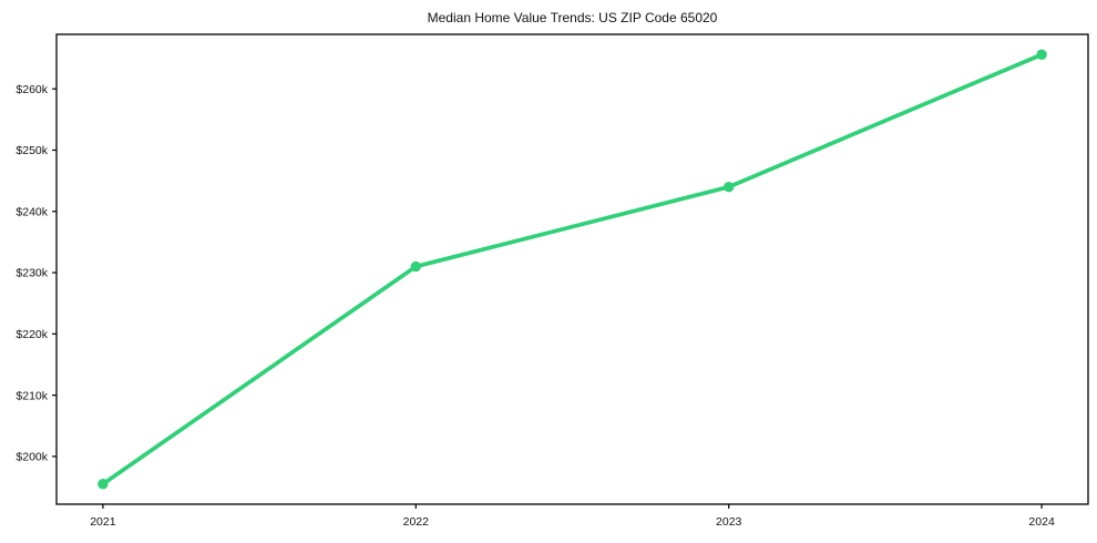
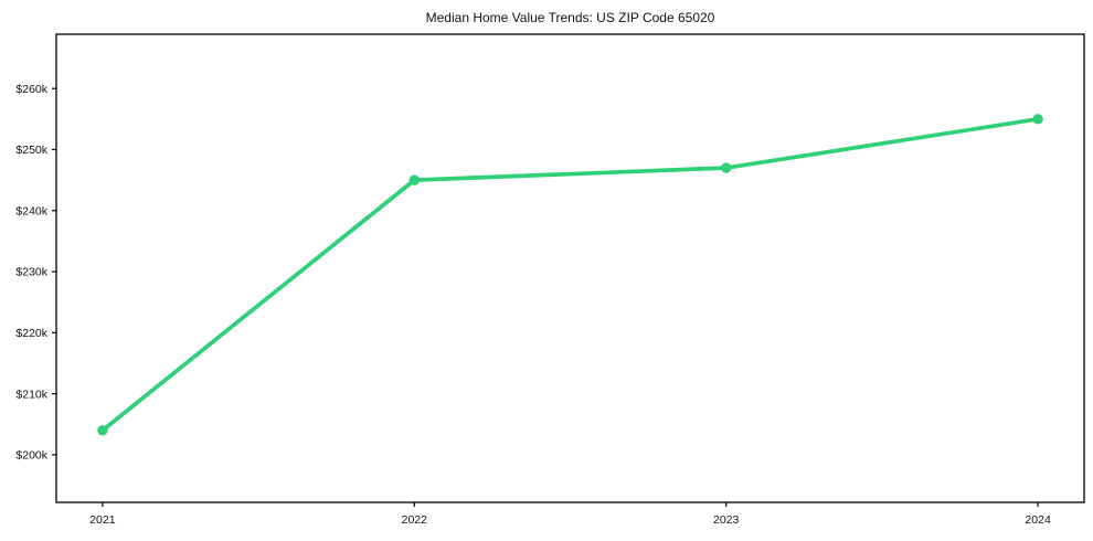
2021: $196k -> $204k
2022: $231k -> $245k
2023: $244k -> $247k
2024: $266k -> $255k
